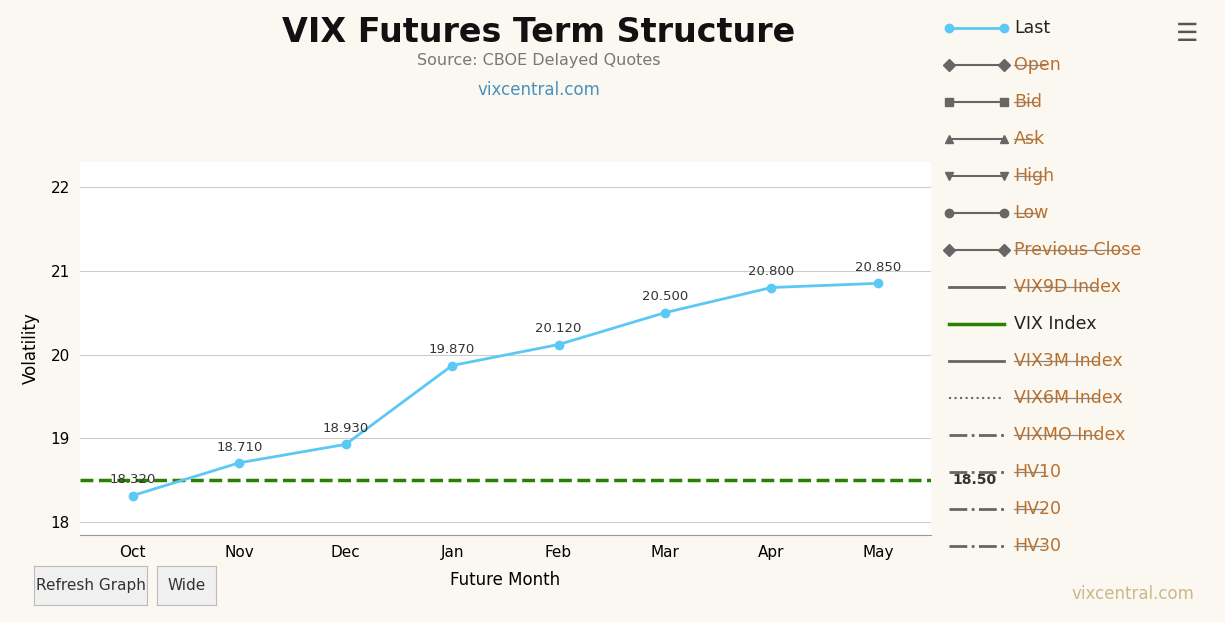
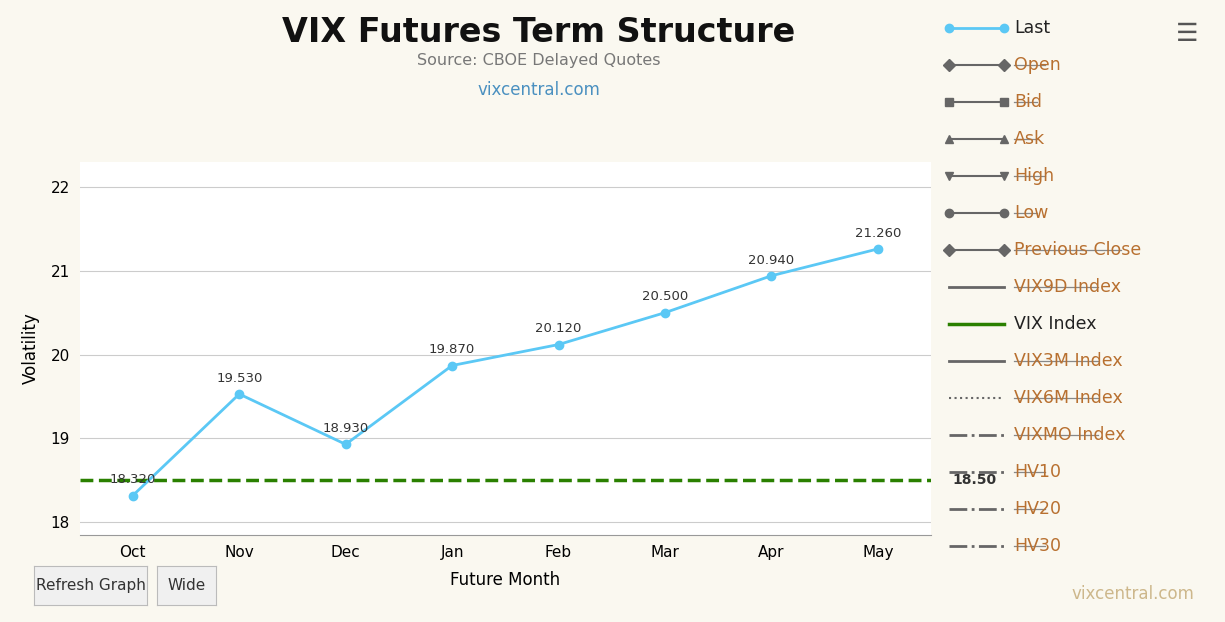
Nov: 18.710 -> 19.530
Apr: 20.800 -> 20.940
May: 20.850 -> 21.260
